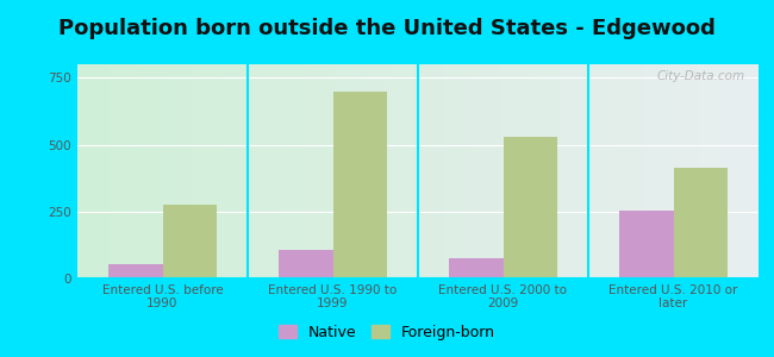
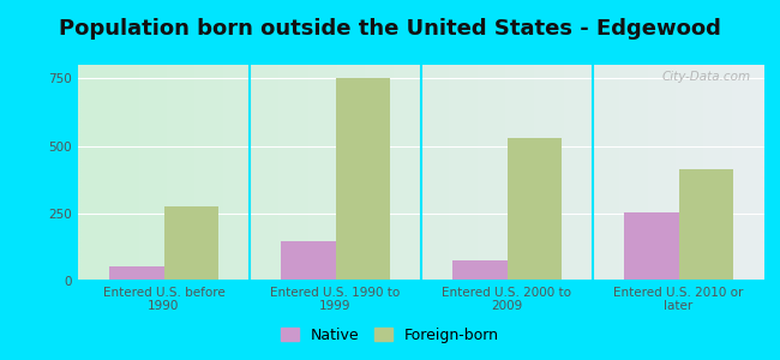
Native/Entered U.S. 1990 to 1999: 105 -> 145
Foreign-born/Entered U.S. 1990 to 1999: 700 -> 750
